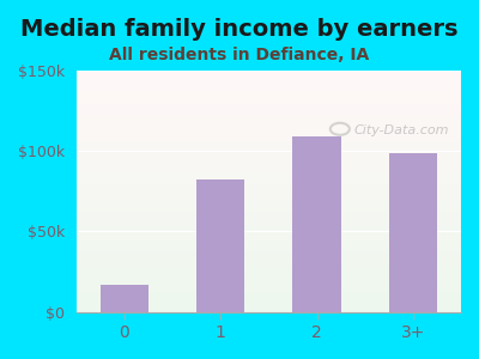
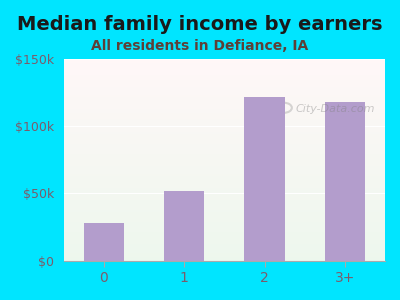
0: $17k -> $28k
1: $82k -> $52k
2: $109k -> $122k
3+: $99k -> $118k
